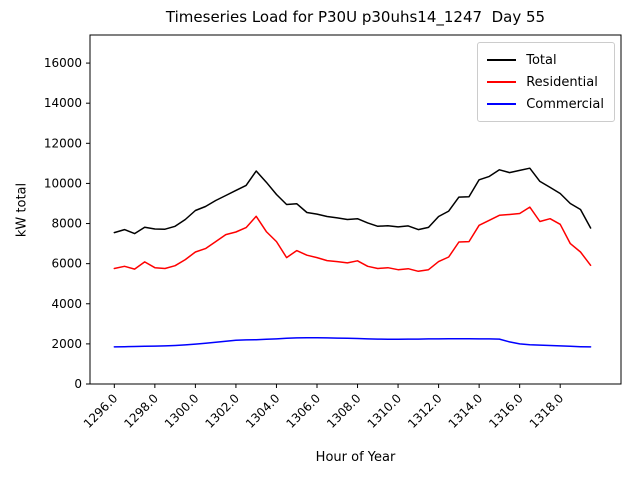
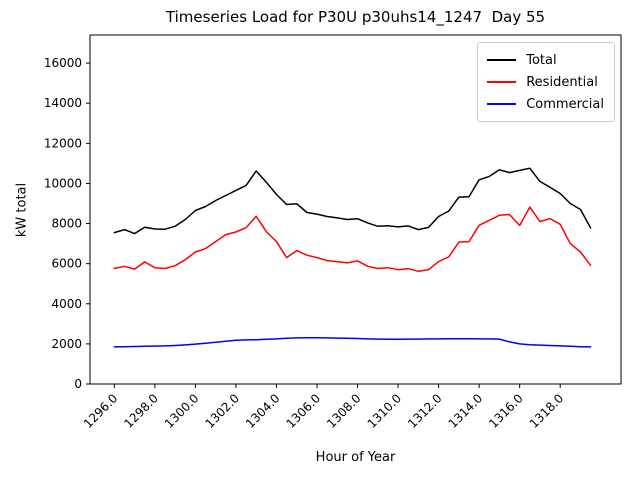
Residential/1316.0: 8500 -> 7900
